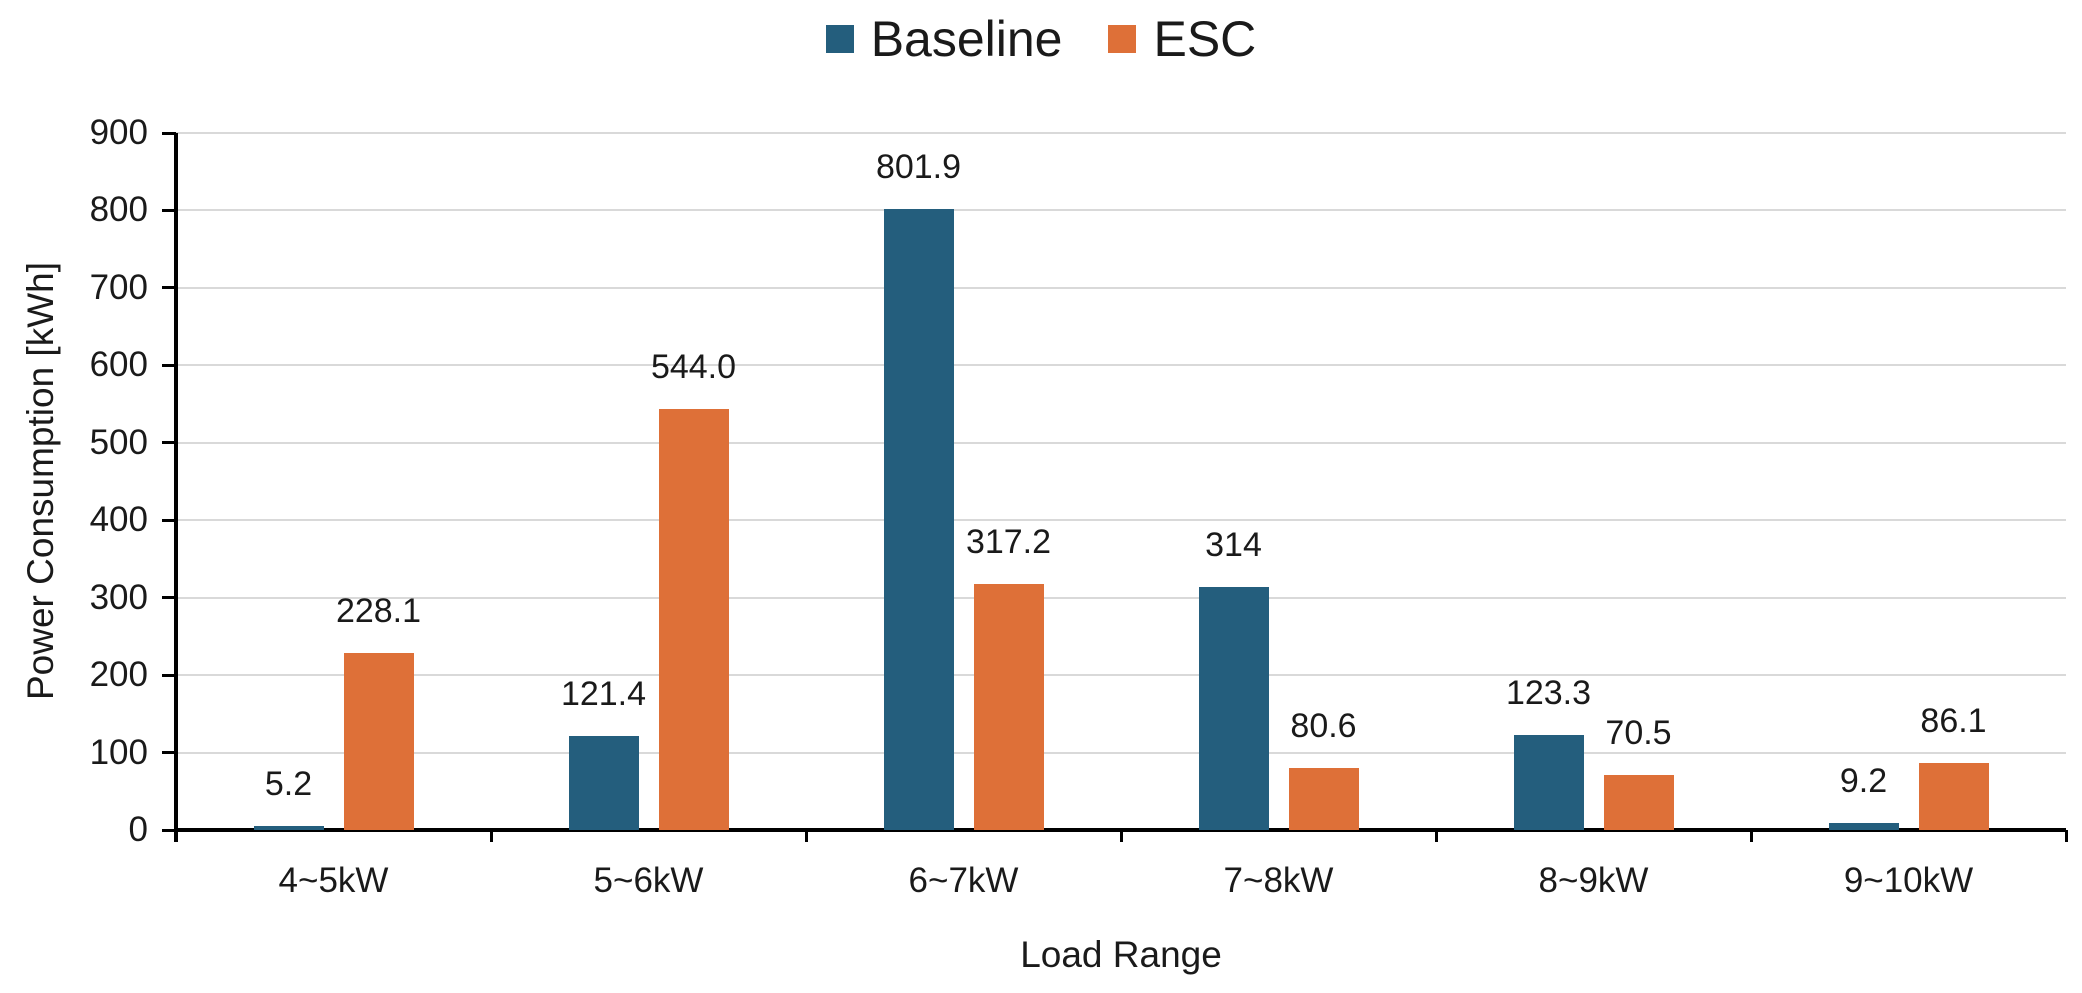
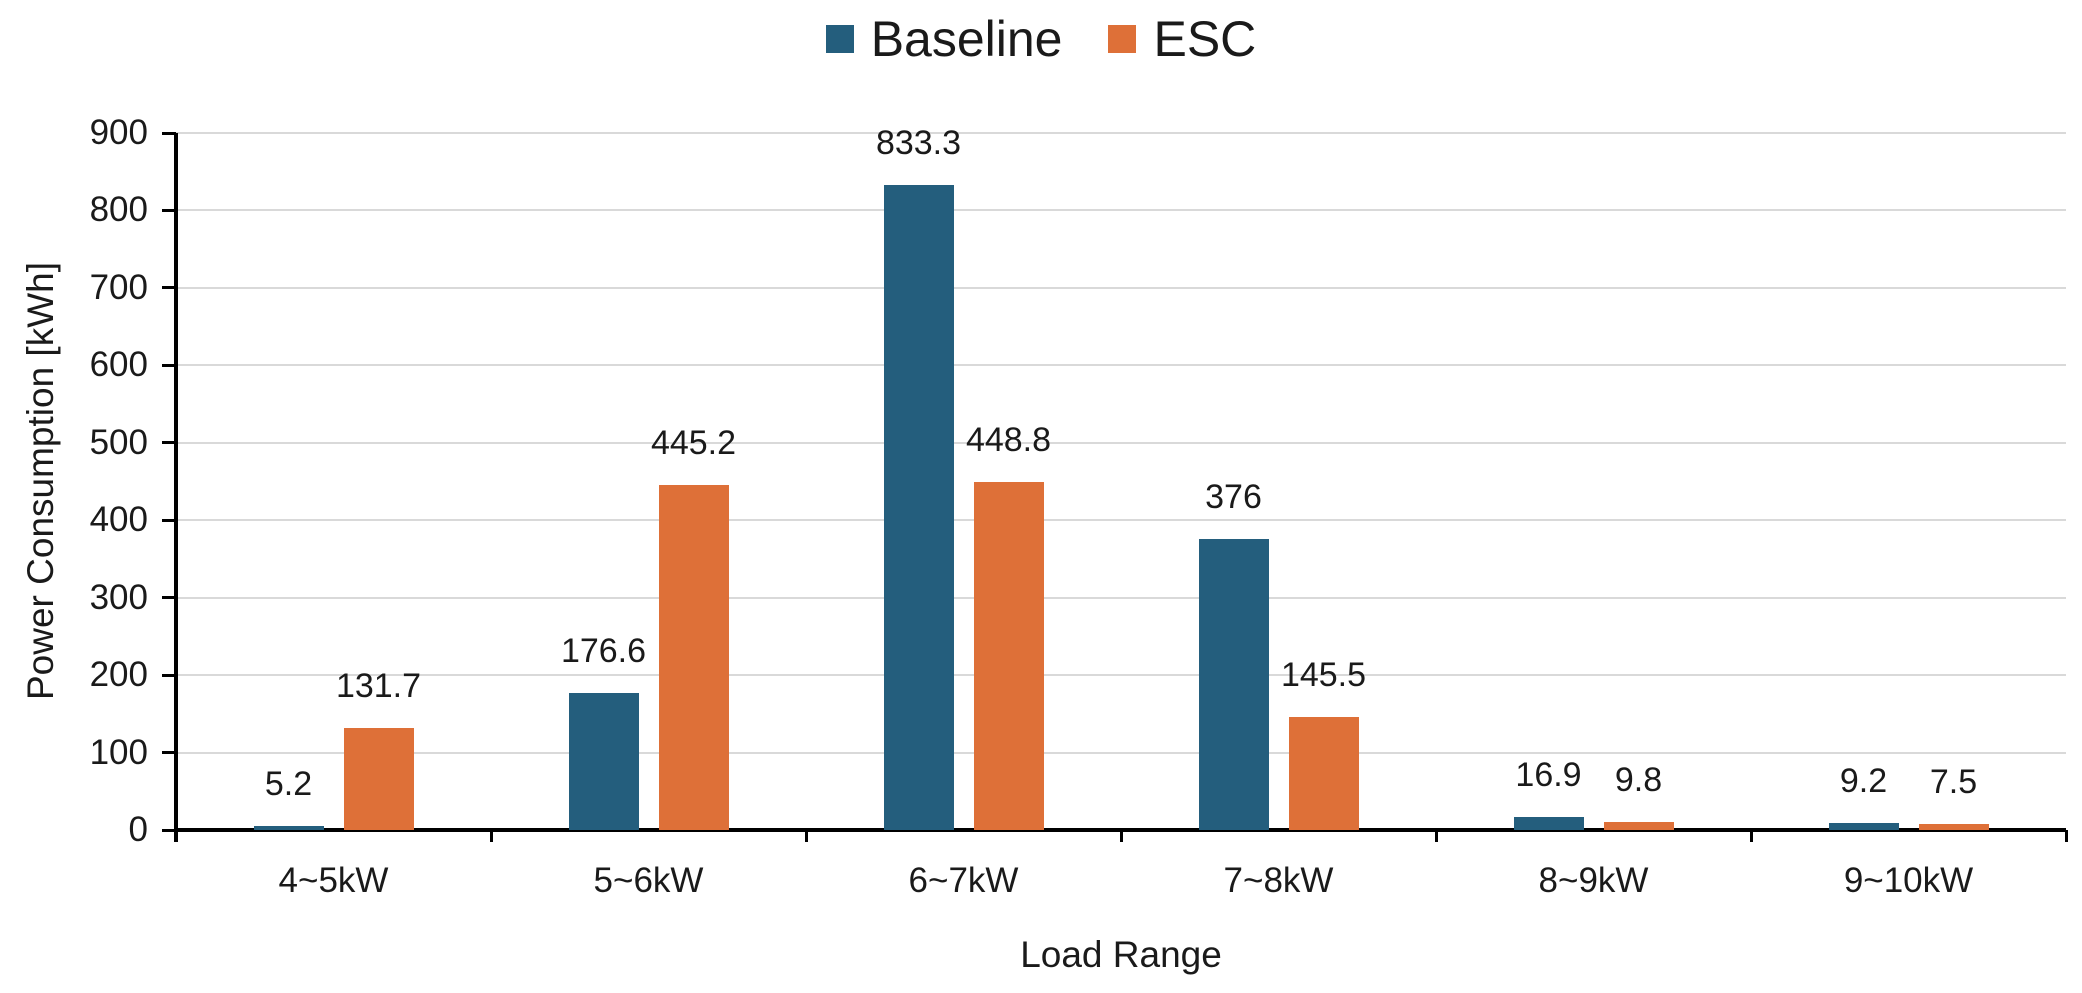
ESC/4~5kW: 228.1 -> 131.7
Baseline/5~6kW: 121.4 -> 176.6
ESC/5~6kW: 544.0 -> 445.2
Baseline/6~7kW: 801.9 -> 833.3
ESC/6~7kW: 317.2 -> 448.8
Baseline/7~8kW: 314 -> 376
ESC/7~8kW: 80.6 -> 145.5
Baseline/8~9kW: 123.3 -> 16.9
ESC/8~9kW: 70.5 -> 9.8
ESC/9~10kW: 86.1 -> 7.5
